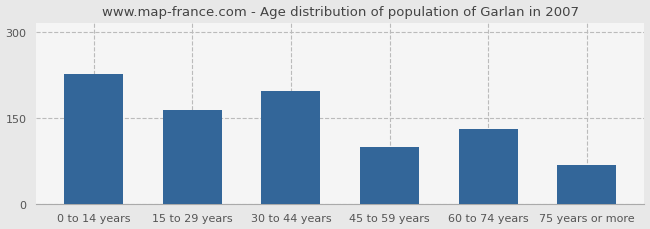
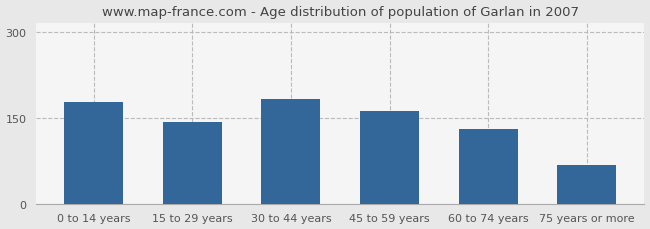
0 to 14 years: 226 -> 178
15 to 29 years: 164 -> 143
30 to 44 years: 196 -> 183
45 to 59 years: 98 -> 161
